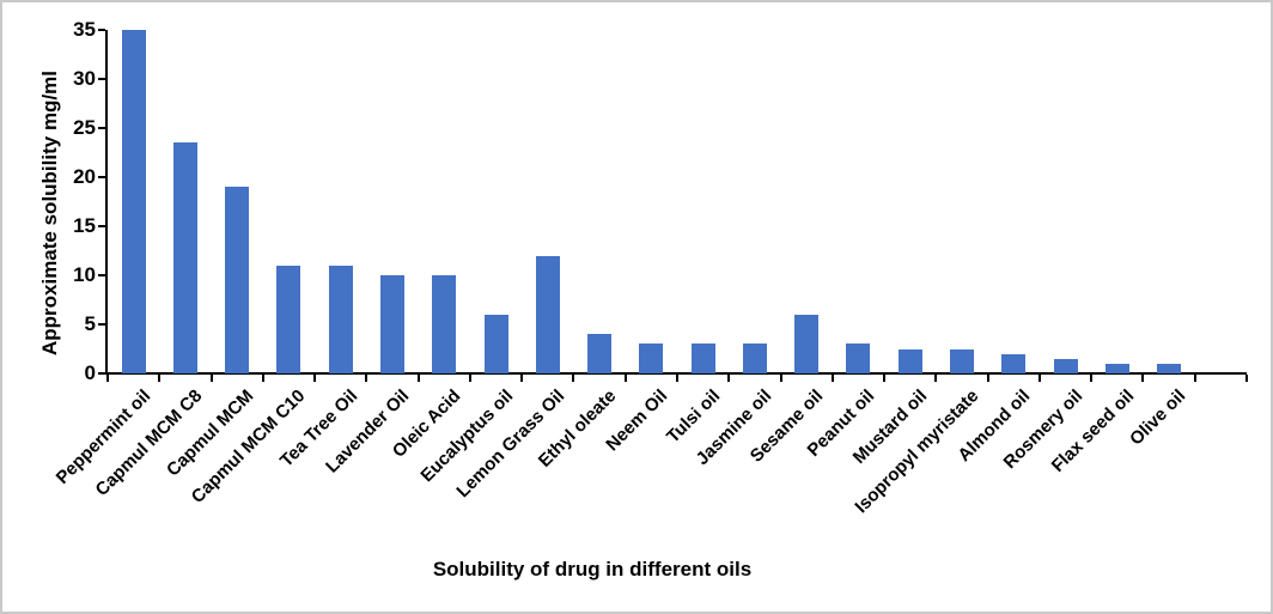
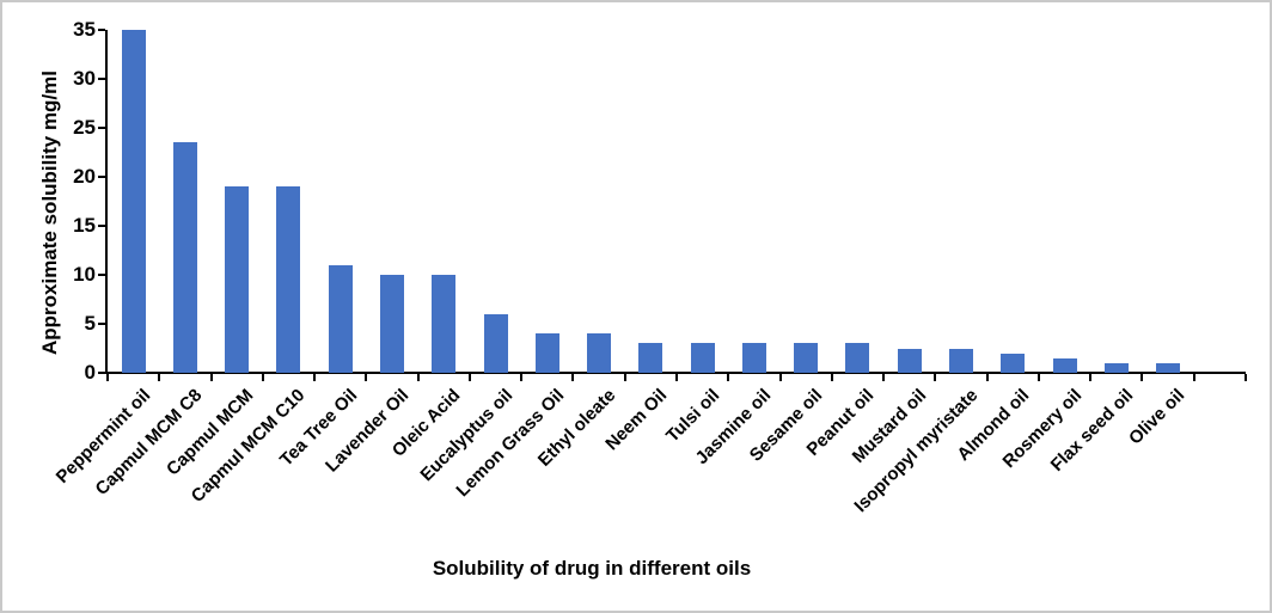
Capmul MCM C10: 11 -> 19
Lemon Grass Oil: 12 -> 4
Sesame oil: 6 -> 3
